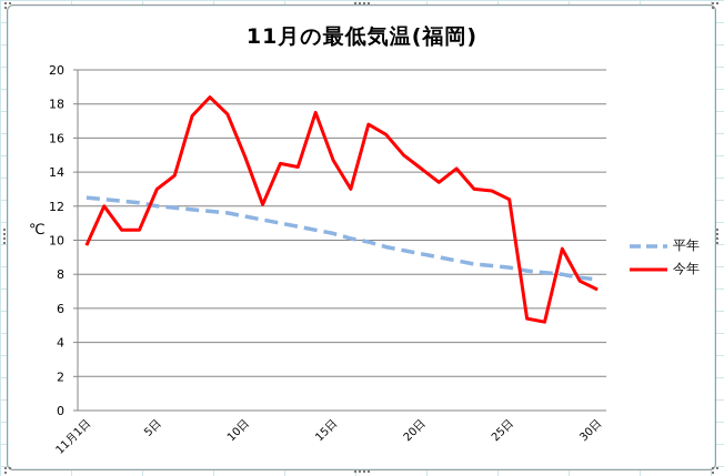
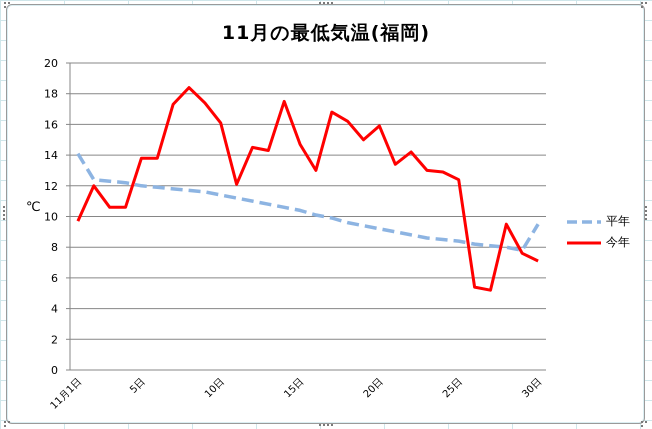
平年/11月1日: 12.5 -> 14.1
今年/5日: 13.0 -> 13.8
今年/10日: 14.9 -> 16.1
今年/20日: 14.2 -> 15.9
平年/30日: 7.7 -> 9.5
